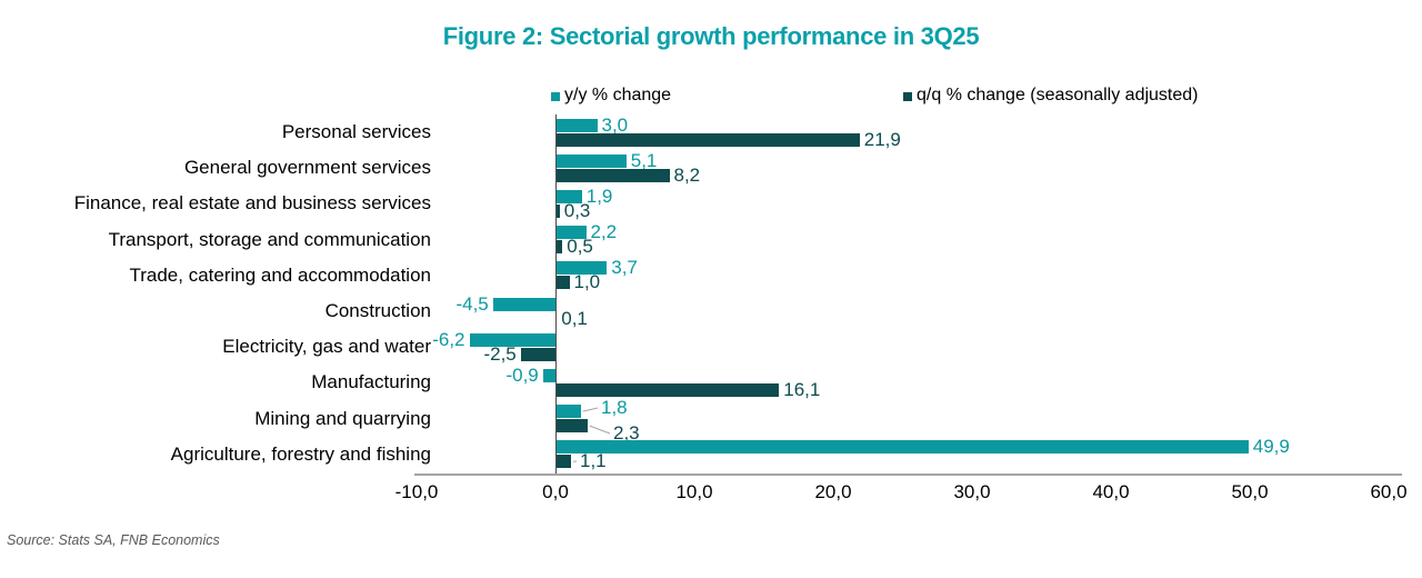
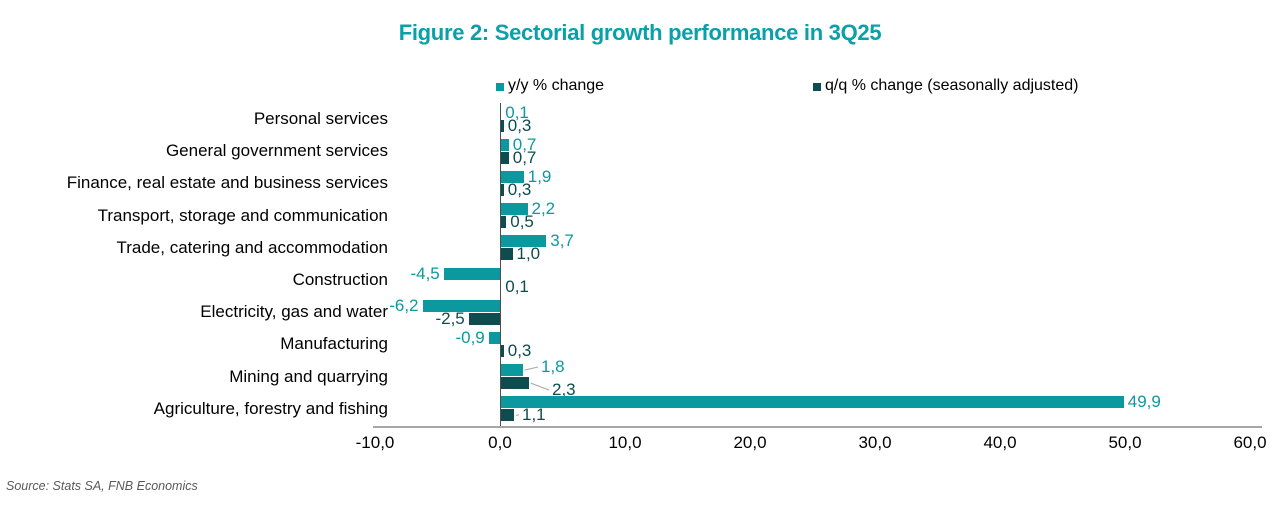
y/y % change/Personal services: 3,0 -> 0,1
q/q % change (seasonally adjusted)/Personal services: 21,9 -> 0,3
y/y % change/General government services: 5,1 -> 0,7
q/q % change (seasonally adjusted)/General government services: 8,2 -> 0,7
q/q % change (seasonally adjusted)/Manufacturing: 16,1 -> 0,3
